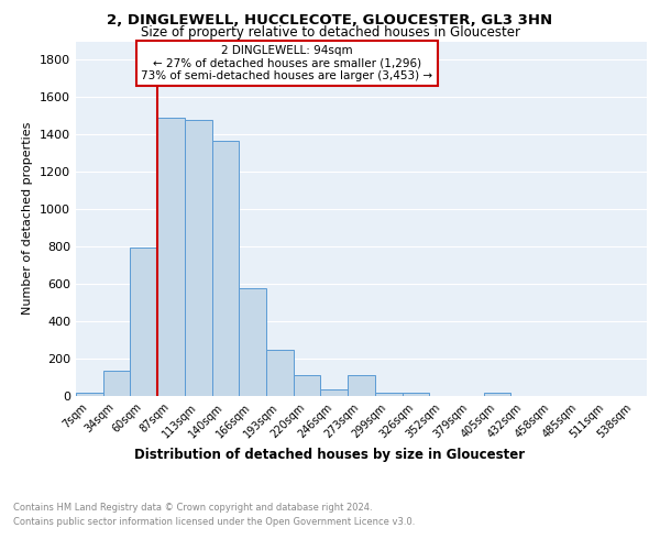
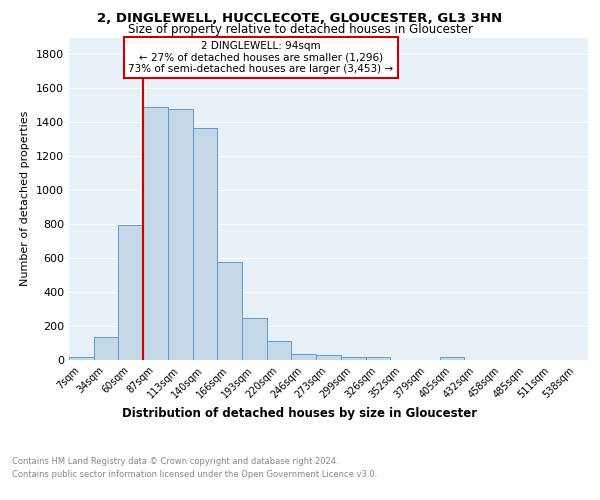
273sqm: 110 -> 30
